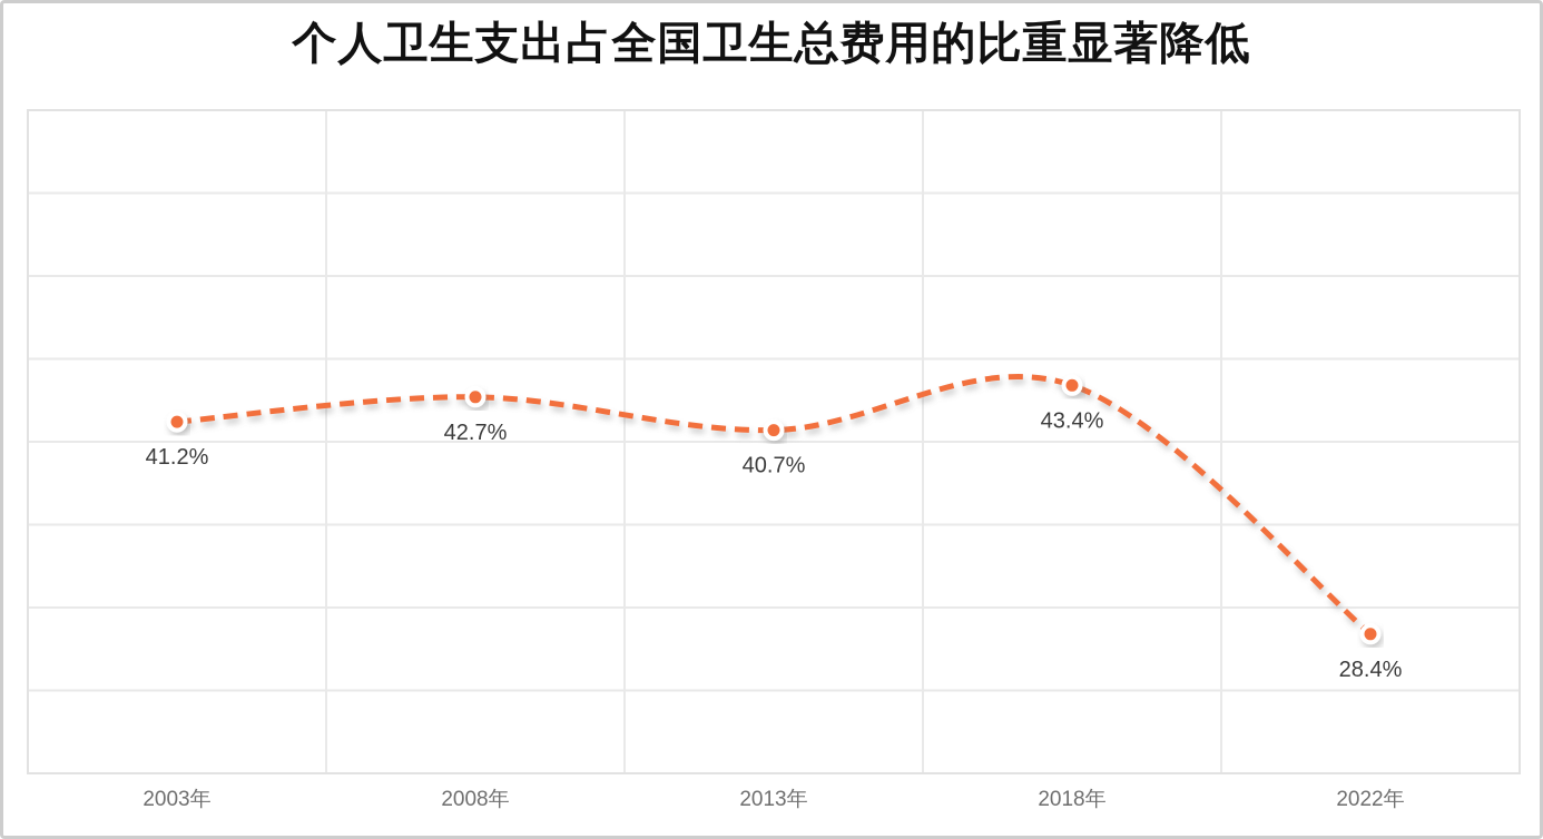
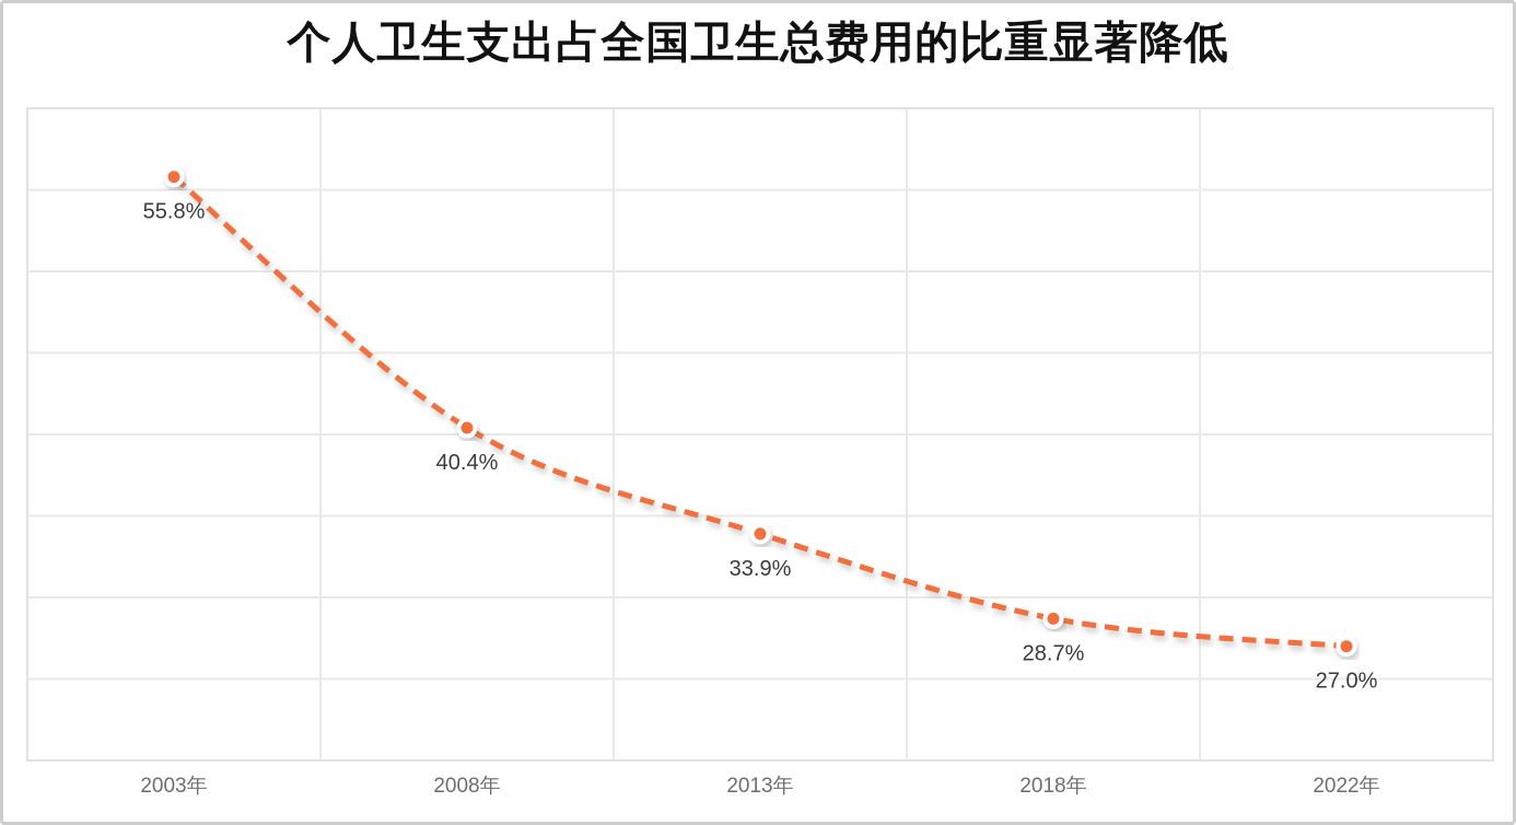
2003年: 41.2% -> 55.8%
2008年: 42.7% -> 40.4%
2013年: 40.7% -> 33.9%
2018年: 43.4% -> 28.7%
2022年: 28.4% -> 27.0%
